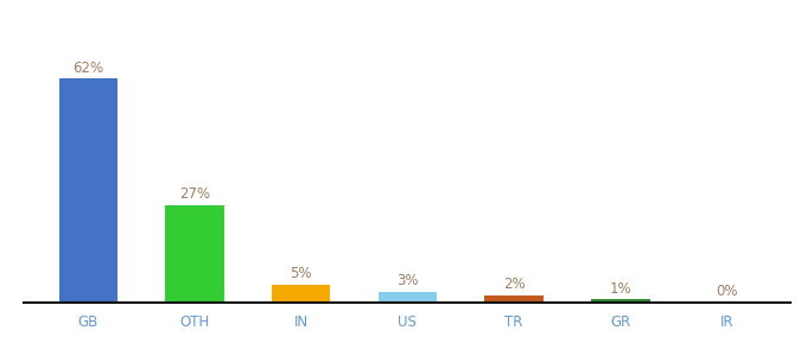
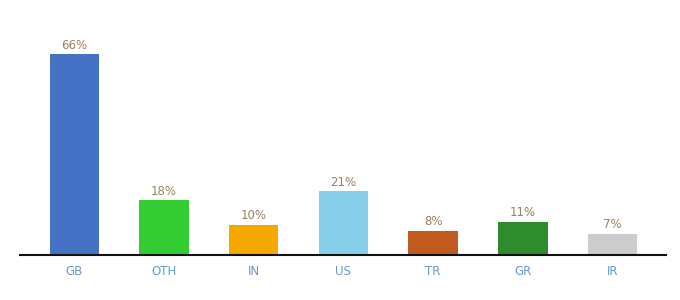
GB: 62% -> 66%
OTH: 27% -> 18%
IN: 5% -> 10%
US: 3% -> 21%
TR: 2% -> 8%
GR: 1% -> 11%
IR: 0% -> 7%
